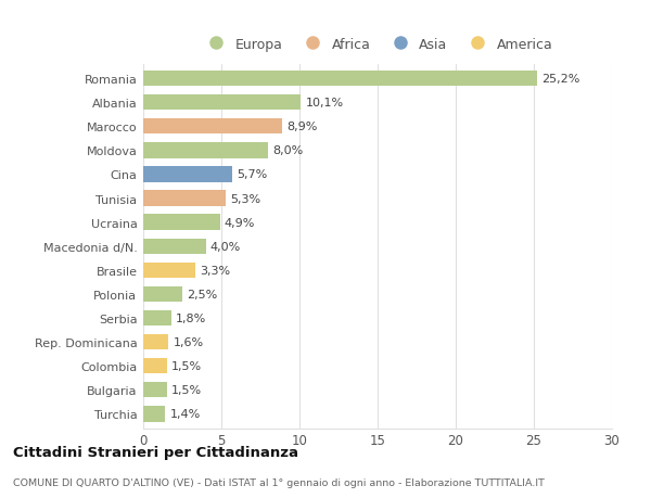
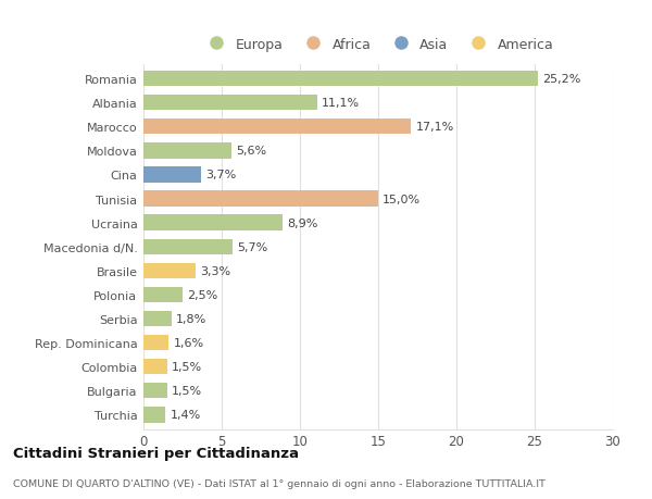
Albania: 10,1% -> 11,1%
Marocco: 8,9% -> 17,1%
Moldova: 8,0% -> 5,6%
Cina: 5,7% -> 3,7%
Tunisia: 5,3% -> 15,0%
Ucraina: 4,9% -> 8,9%
Macedonia d/N.: 4,0% -> 5,7%
